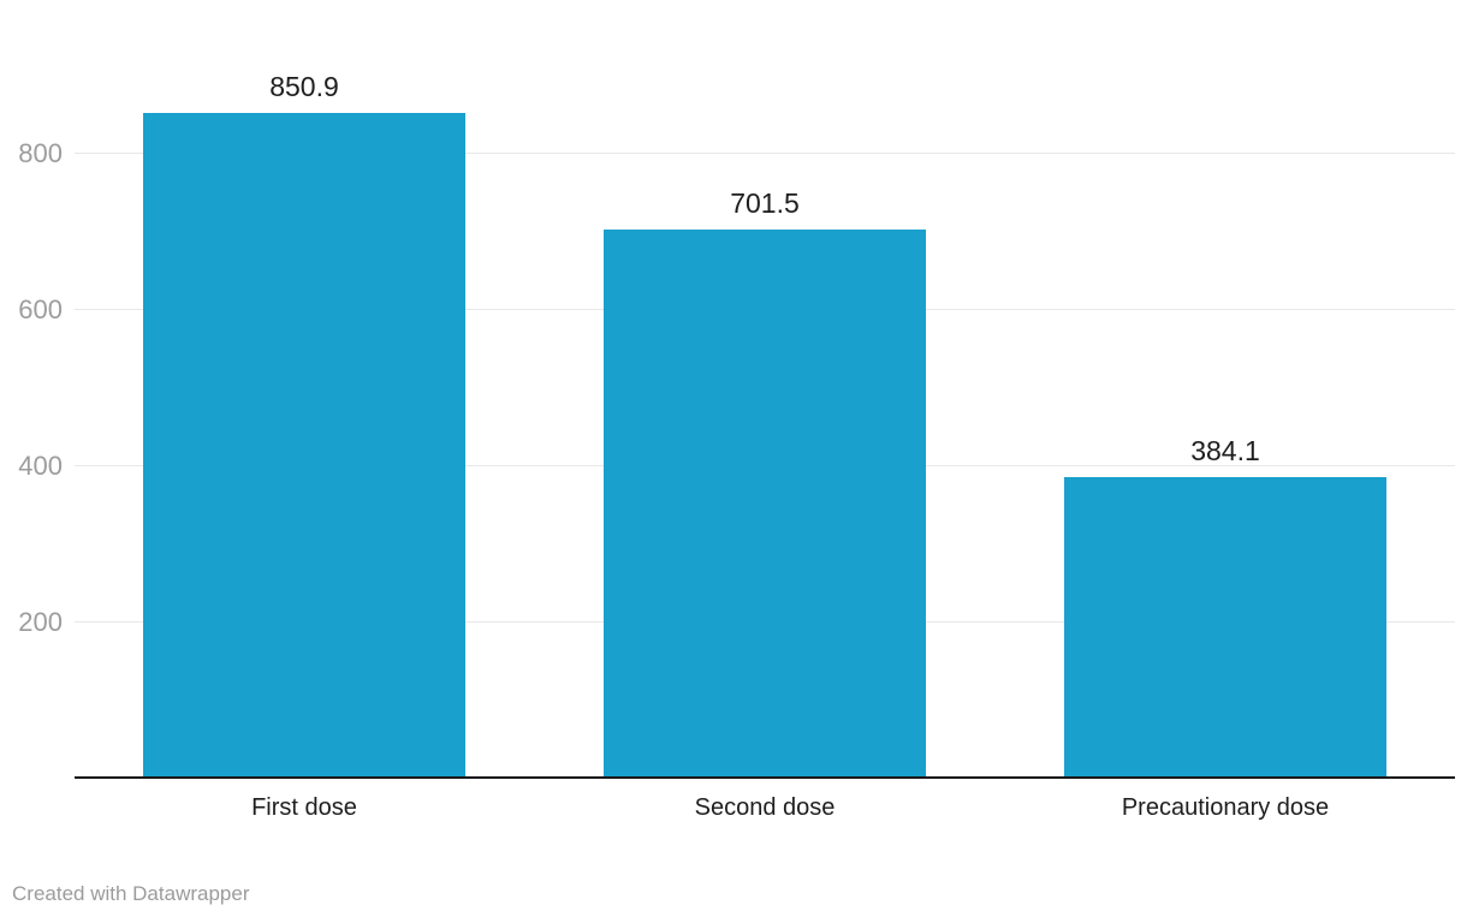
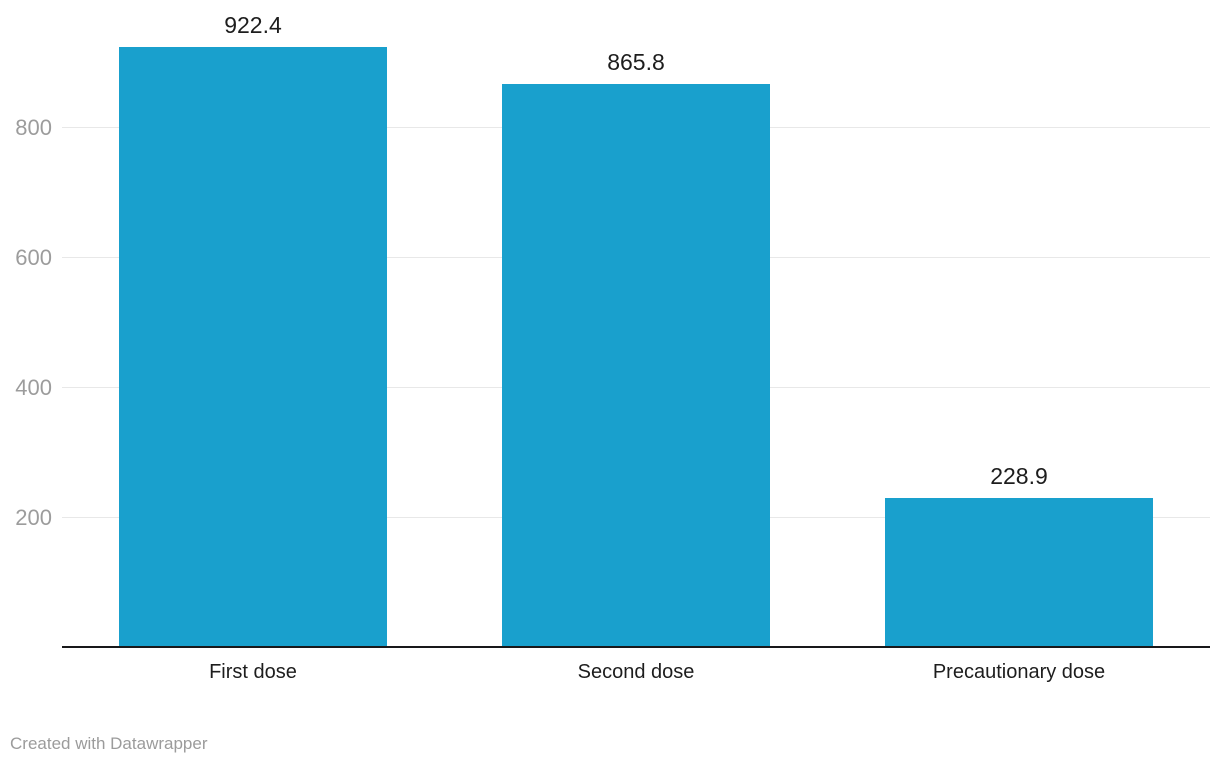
First dose: 850.9 -> 922.4
Second dose: 701.5 -> 865.8
Precautionary dose: 384.1 -> 228.9
